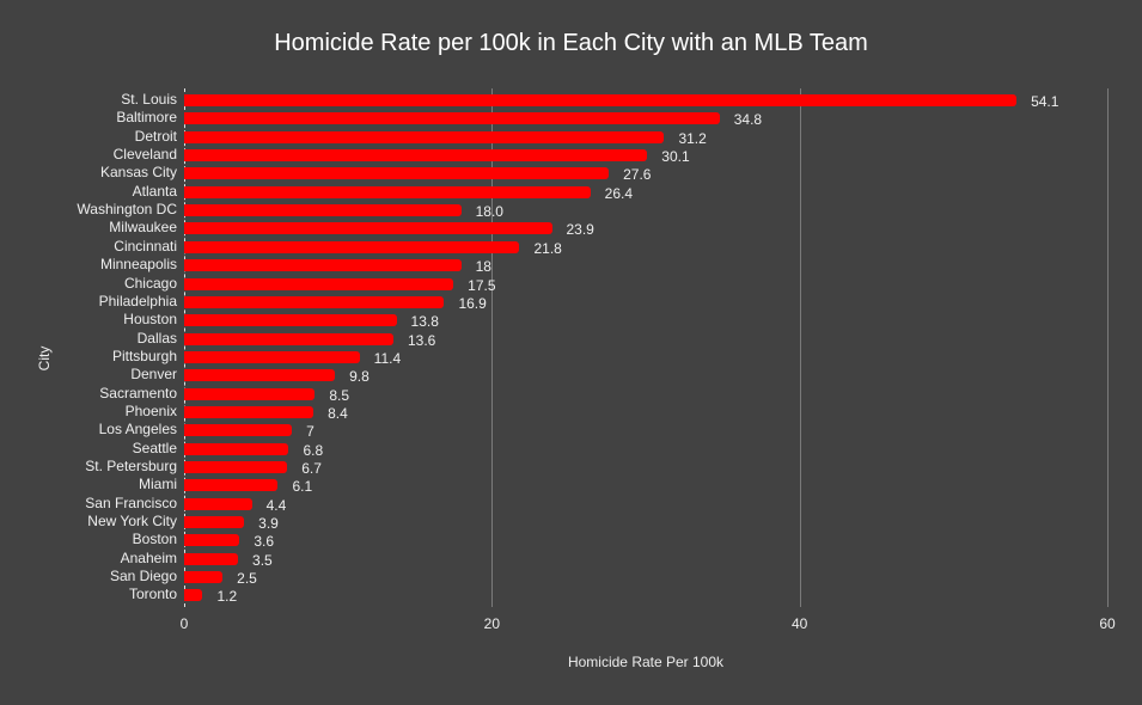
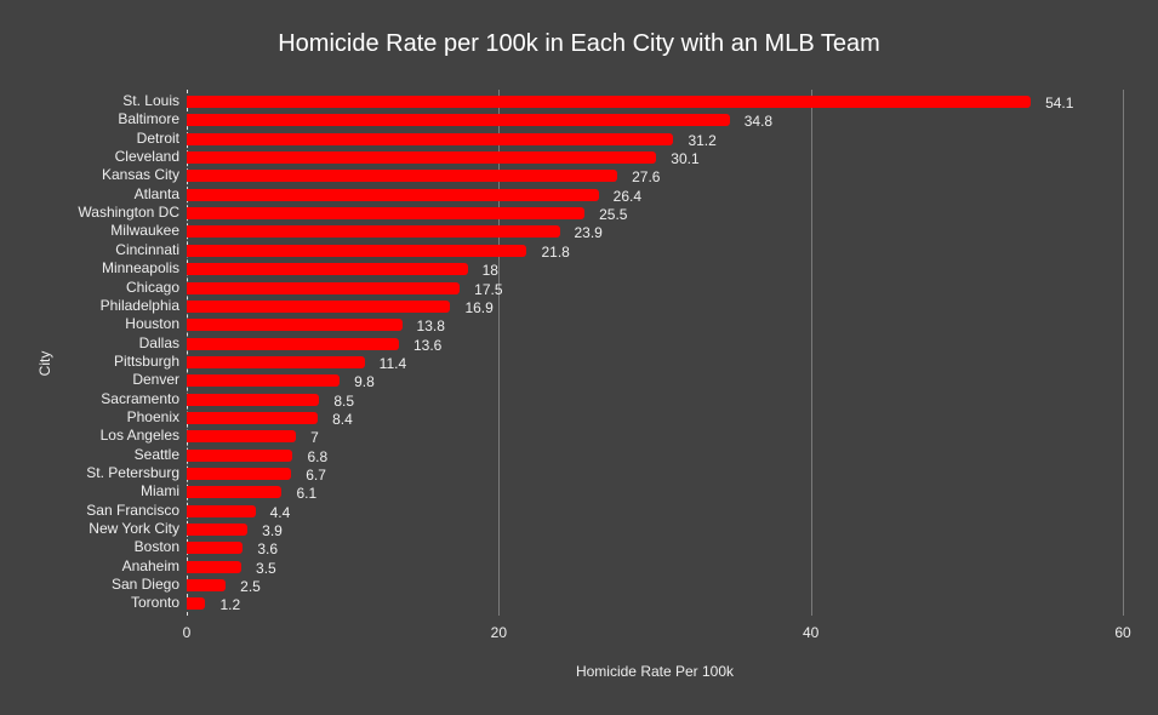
Washington DC: 18.0 -> 25.5
